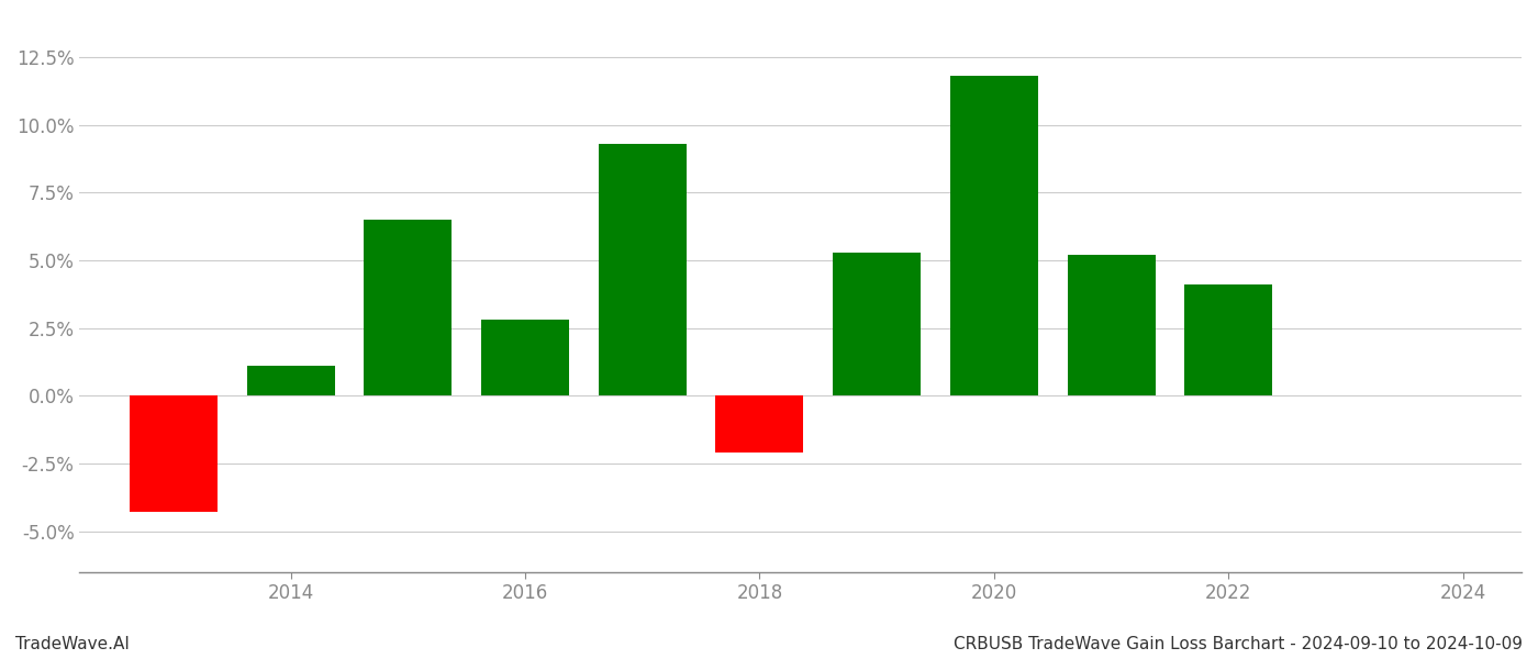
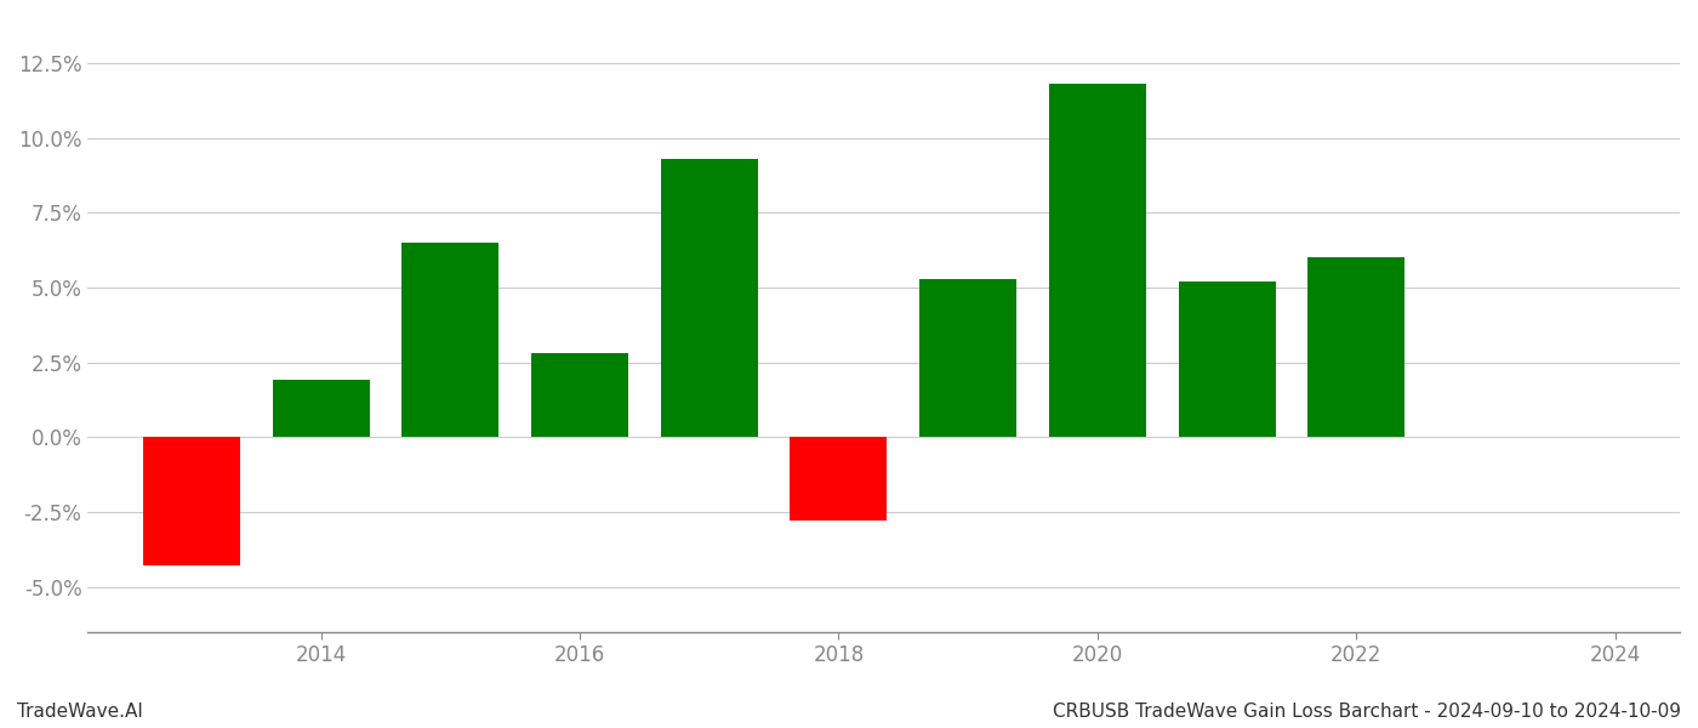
2014: 1.1% -> 1.9%
2018: -2.1% -> -2.8%
2022: 4.1% -> 6.0%
